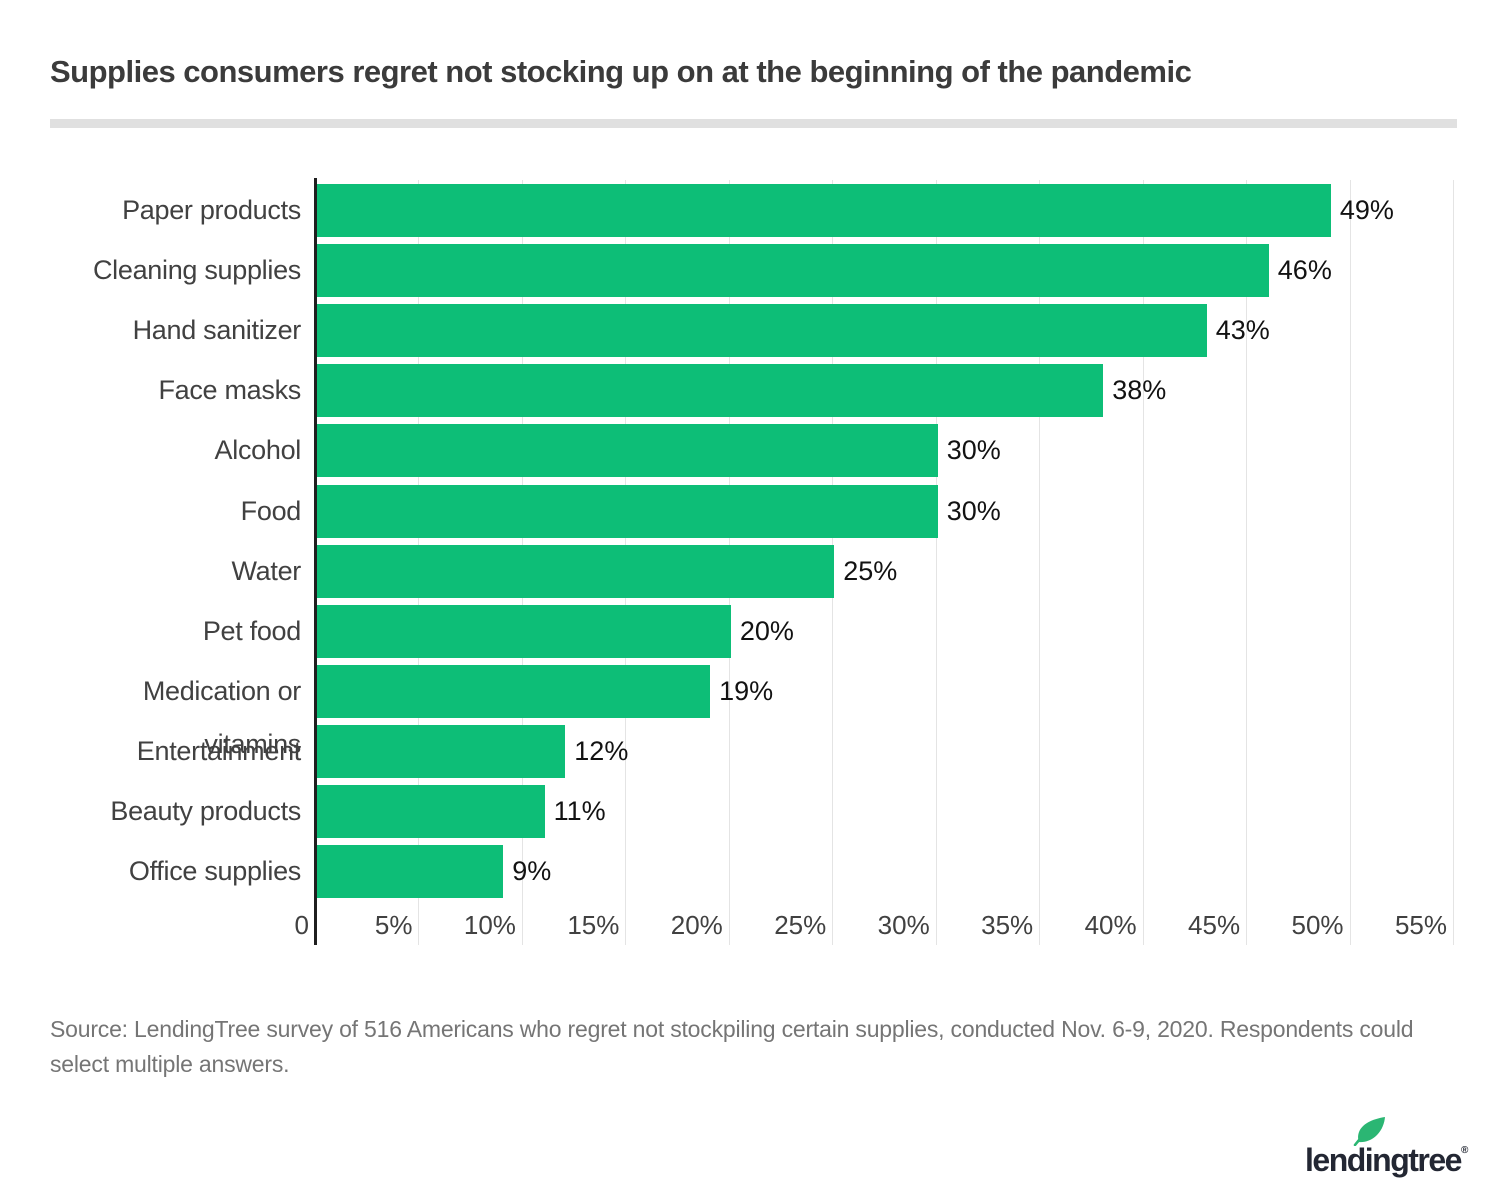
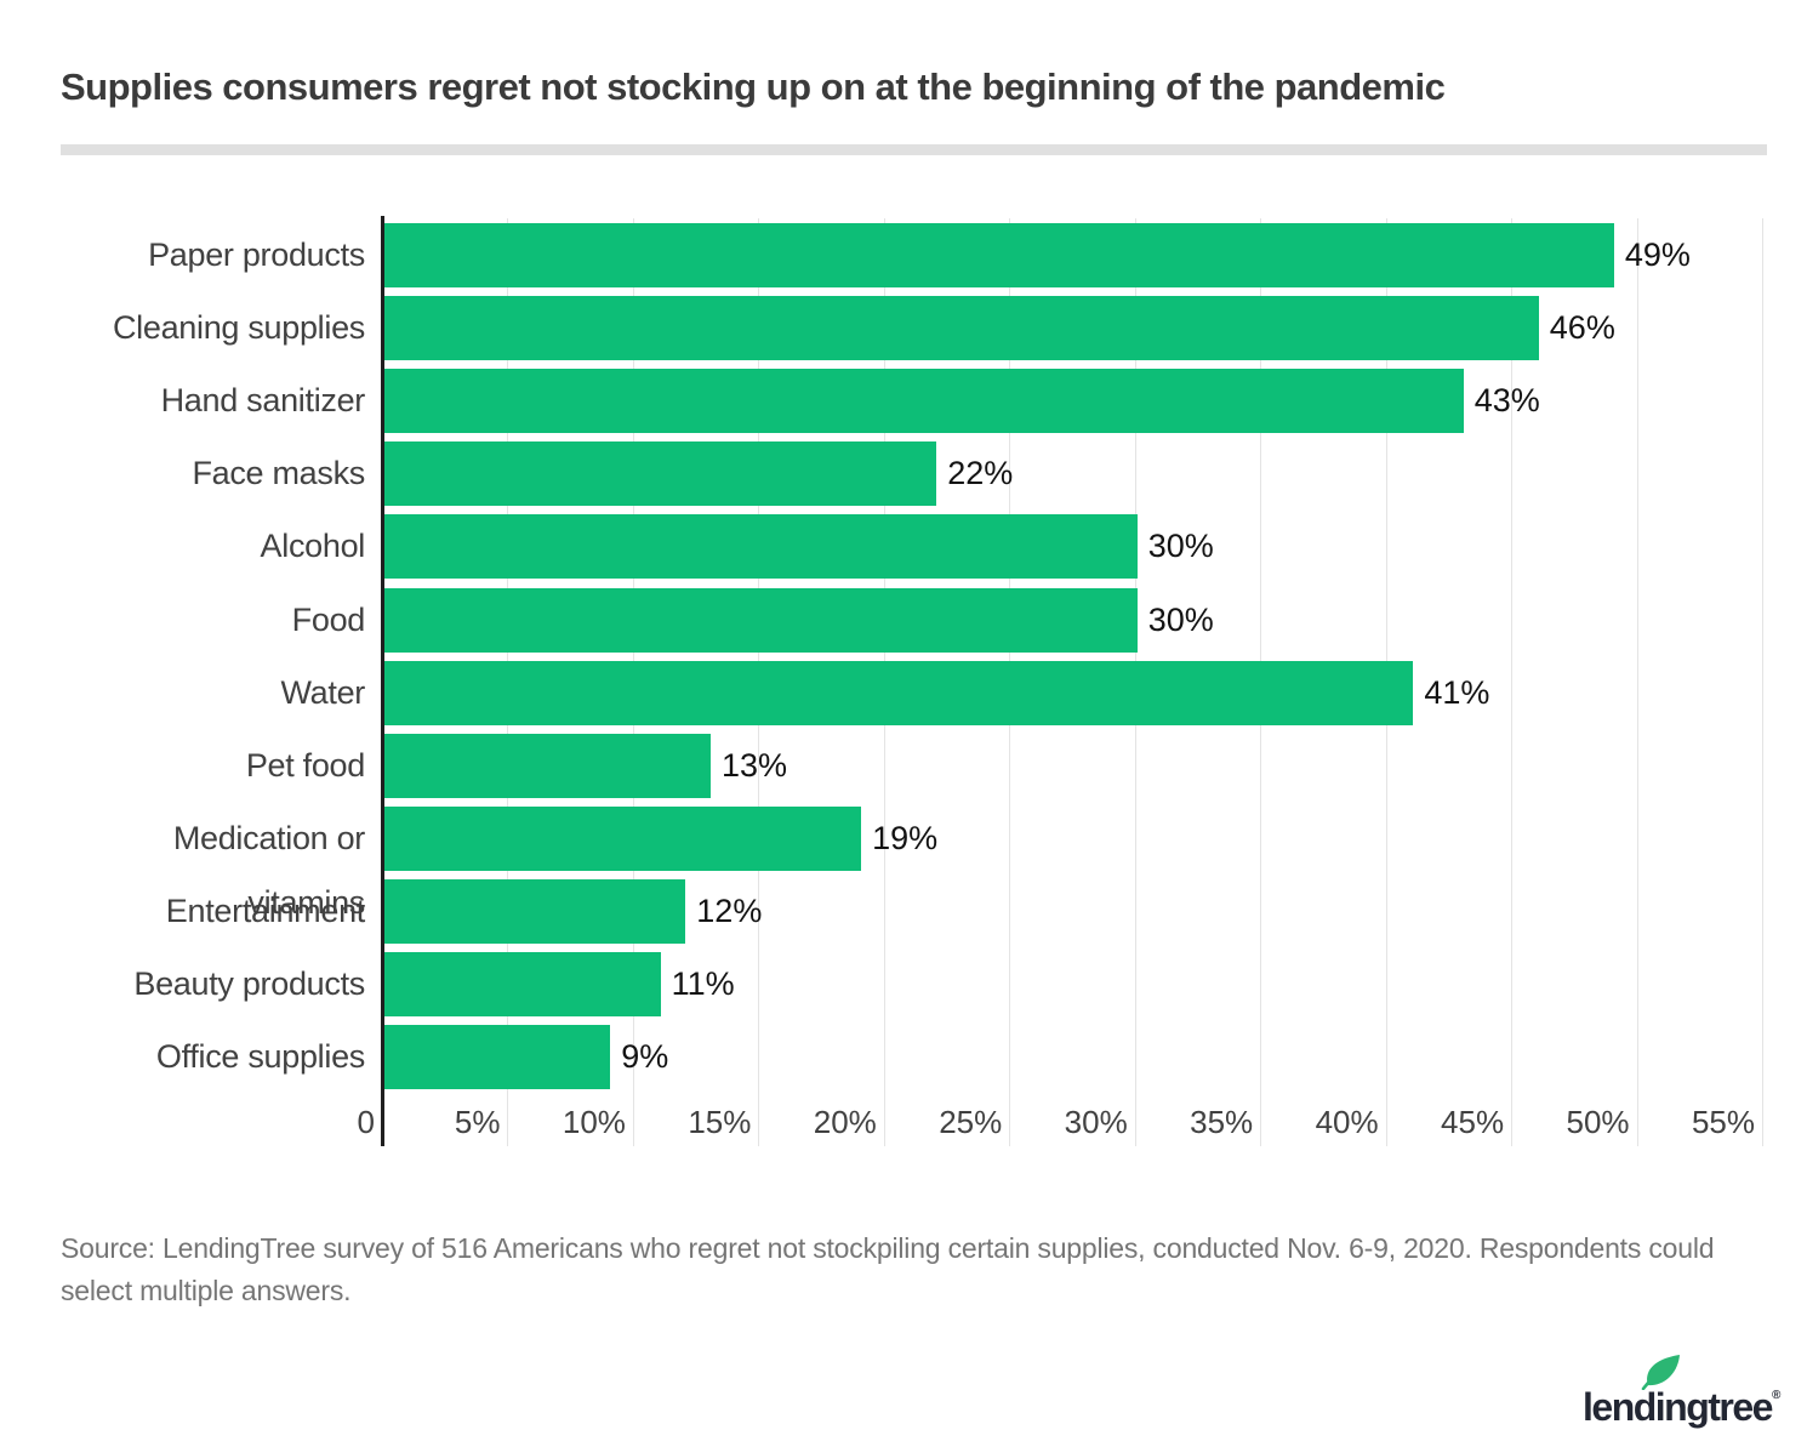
Face masks: 38% -> 22%
Water: 25% -> 41%
Pet food: 20% -> 13%
